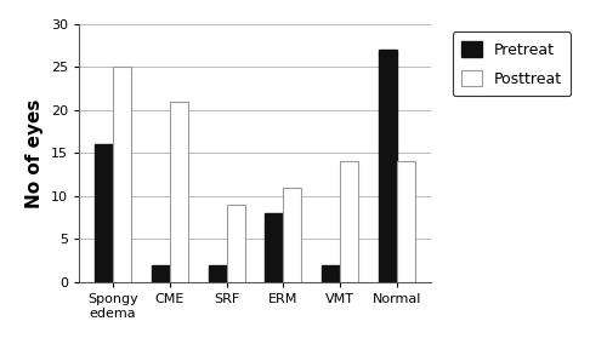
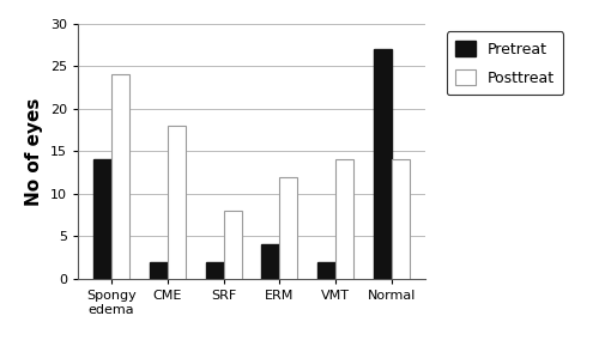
Pretreat/Spongy edema: 16 -> 14
Posttreat/Spongy edema: 25 -> 24
Posttreat/CME: 21 -> 18
Posttreat/SRF: 9 -> 8
Pretreat/ERM: 8 -> 4
Posttreat/ERM: 11 -> 12
